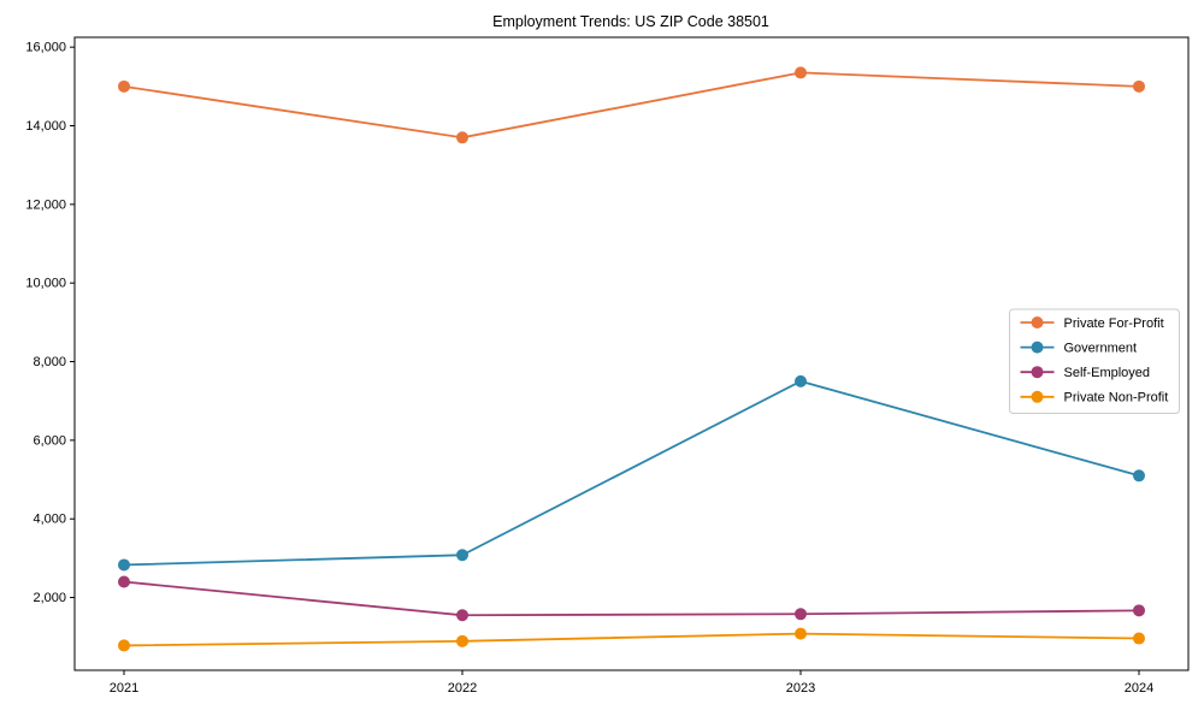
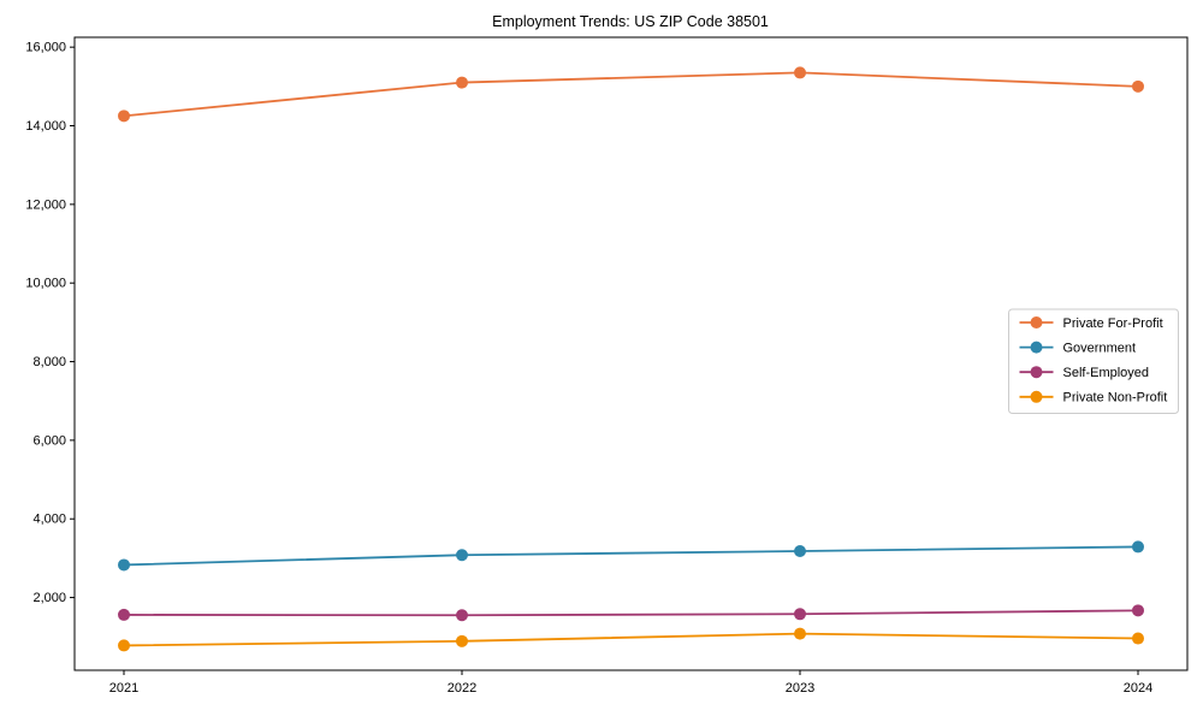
Private For-Profit/2021: 15000 -> 14200
Self-Employed/2021: 2400 -> 1600
Private For-Profit/2022: 13700 -> 15100
Government/2023: 7500 -> 3200
Government/2024: 5100 -> 3300
